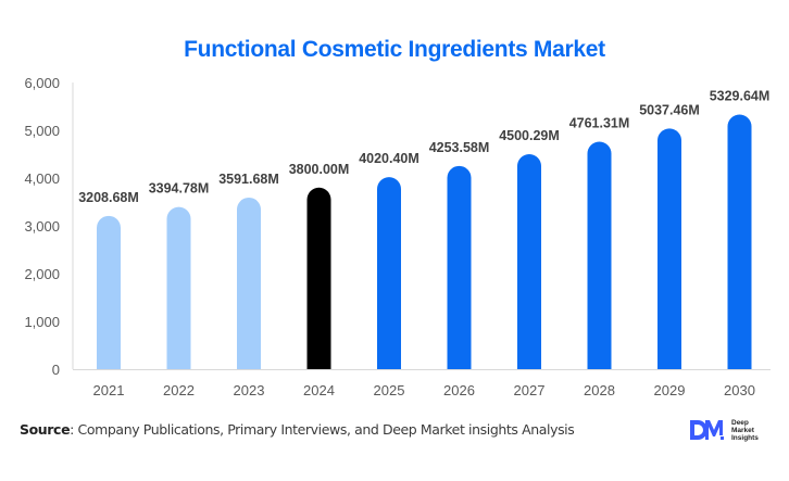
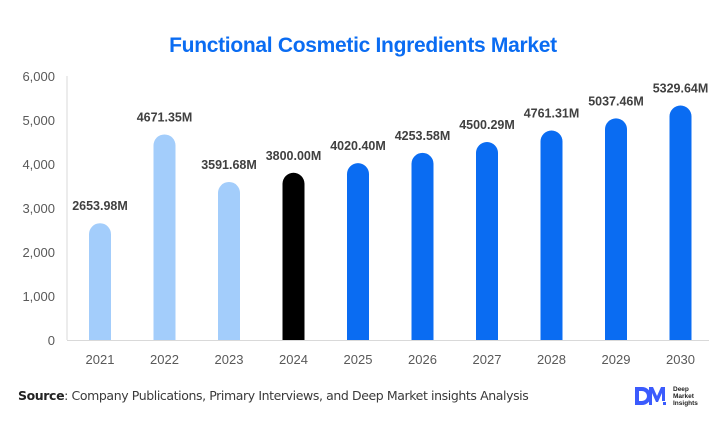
2021: 3208.68M -> 2653.98M
2022: 3394.78M -> 4671.35M
